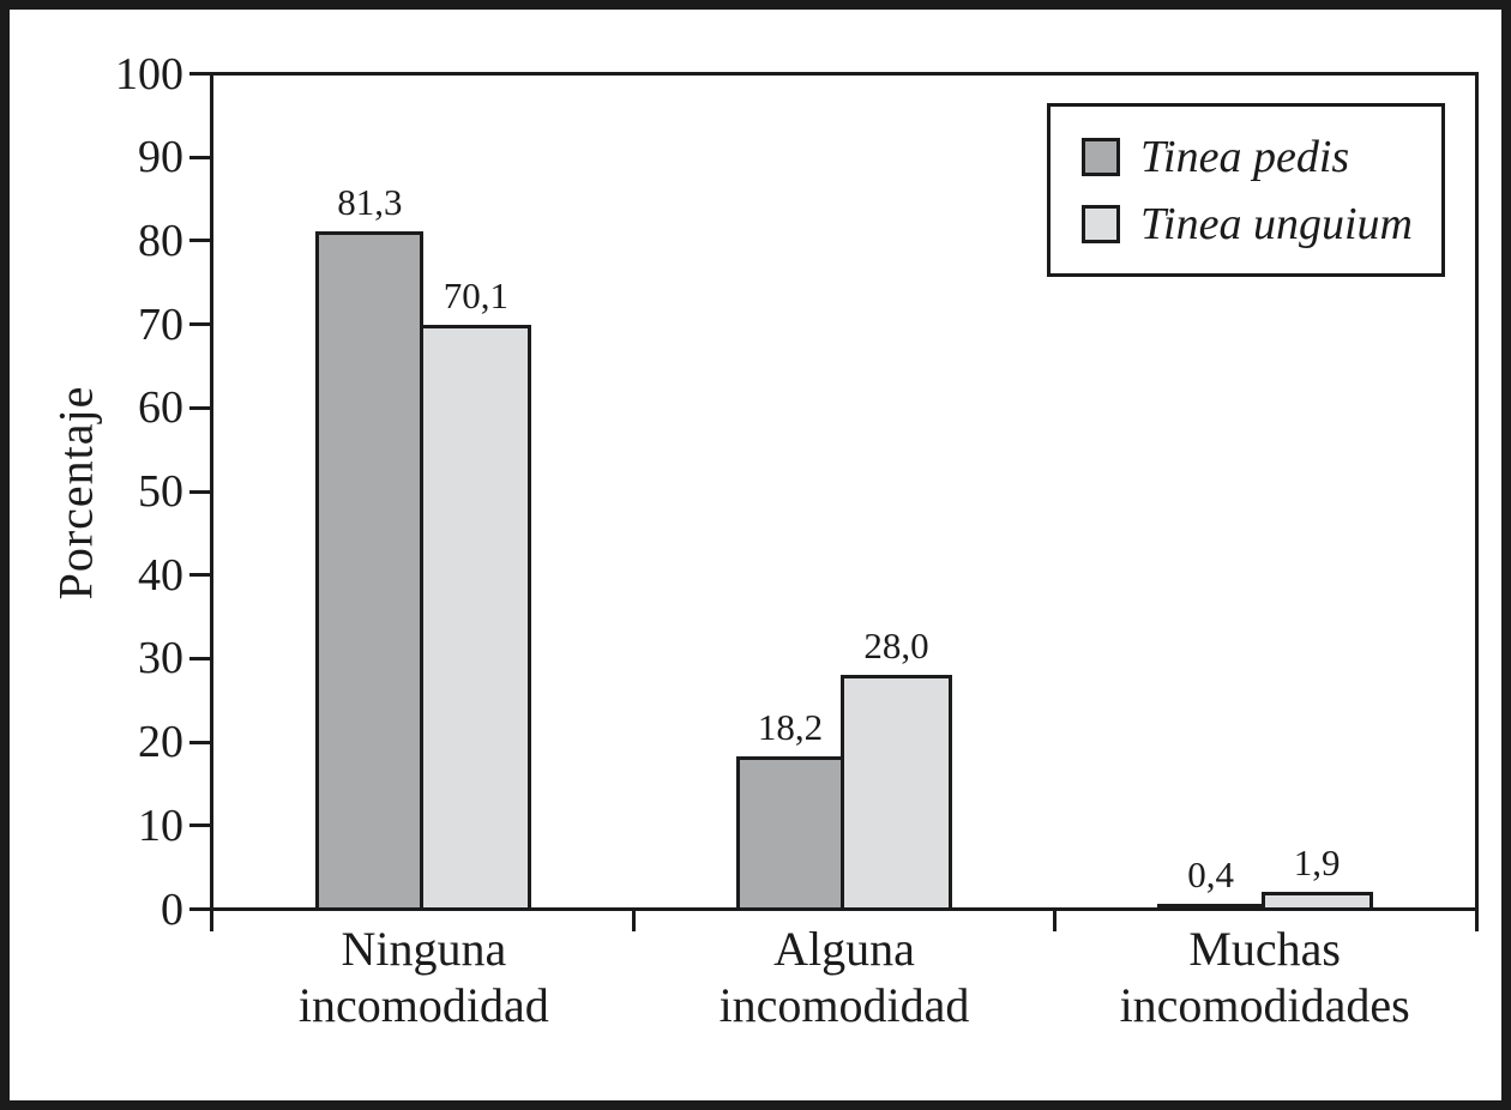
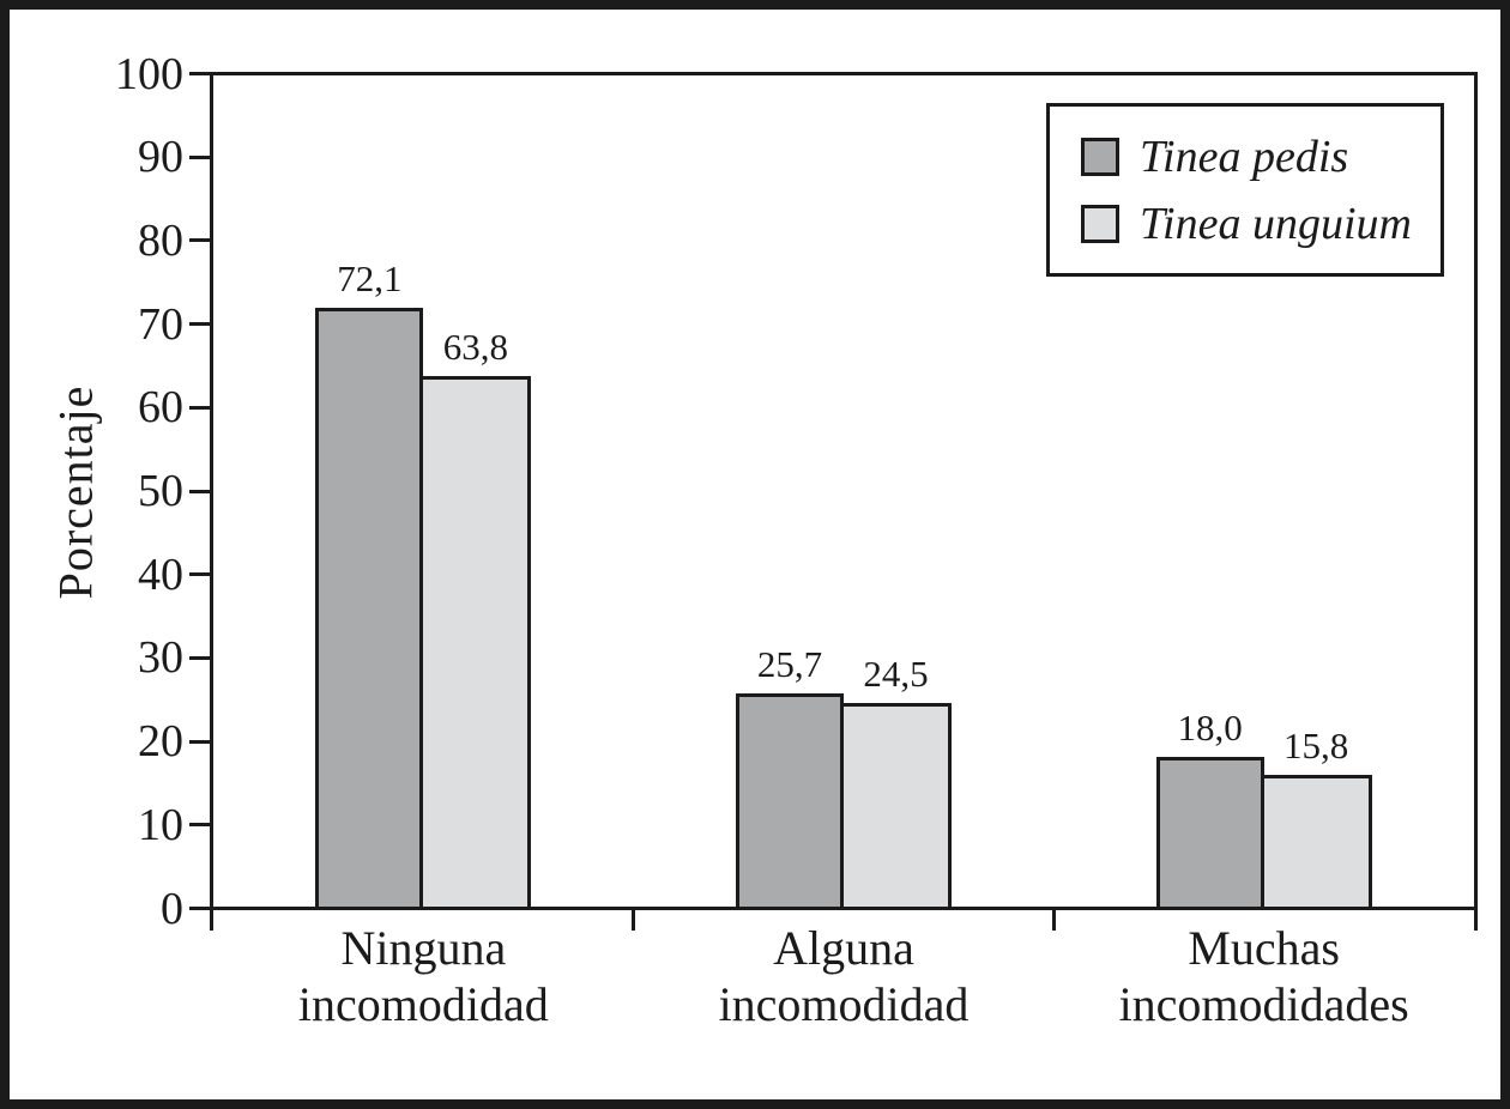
Tinea pedis/Ninguna incomodidad: 81,3 -> 72,1
Tinea unguium/Ninguna incomodidad: 70,1 -> 63,8
Tinea pedis/Alguna incomodidad: 18,2 -> 25,7
Tinea unguium/Alguna incomodidad: 28,0 -> 24,5
Tinea pedis/Muchas incomodidades: 0,4 -> 18,0
Tinea unguium/Muchas incomodidades: 1,9 -> 15,8
